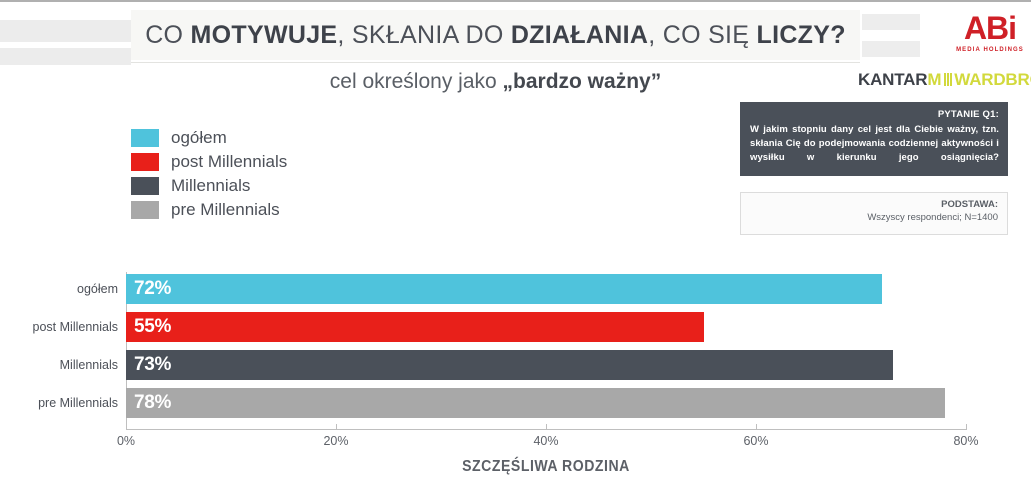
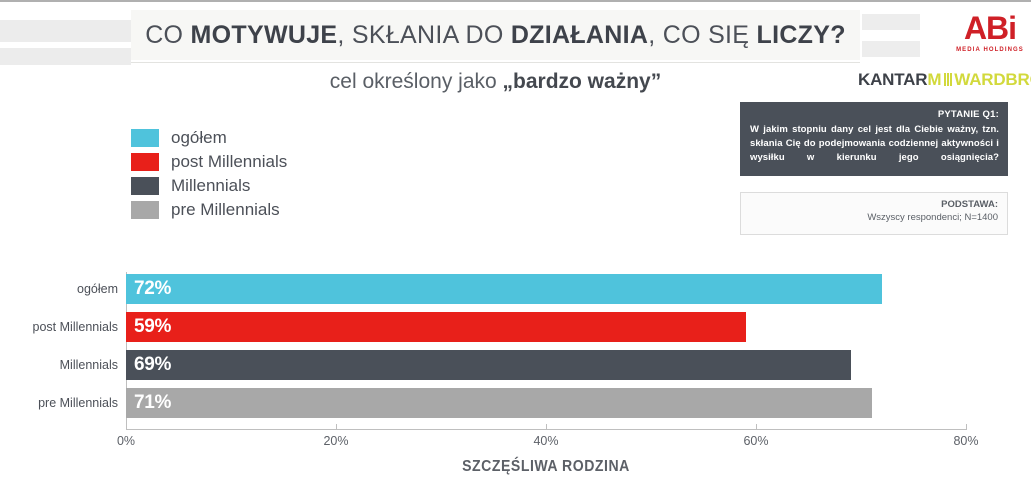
post Millennials: 55% -> 59%
Millennials: 73% -> 69%
pre Millennials: 78% -> 71%
